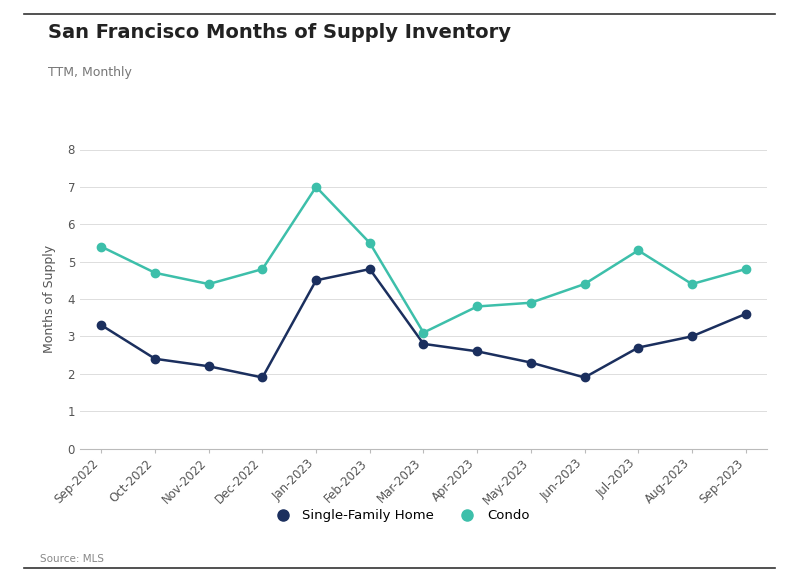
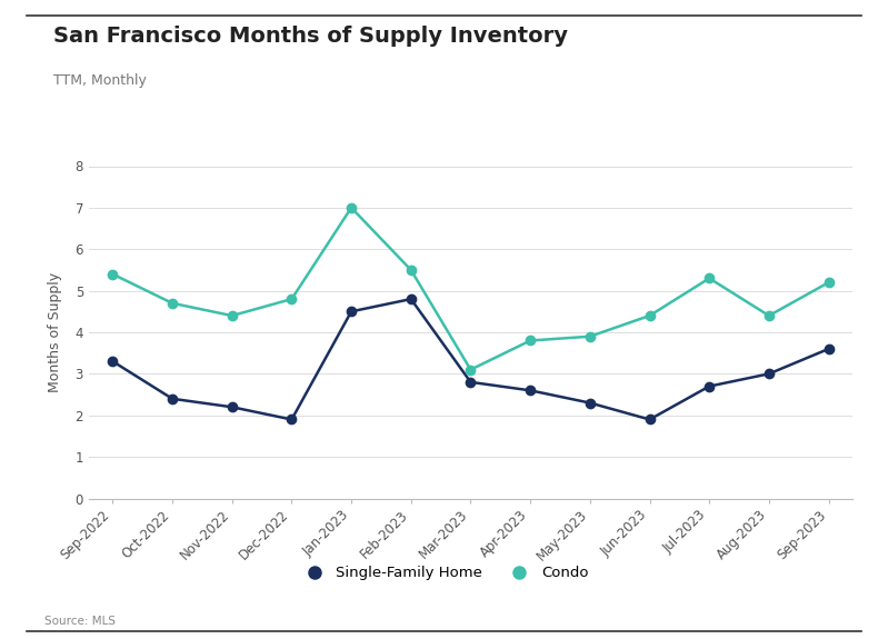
Condo/Sep-2023: 4.8 -> 5.2
